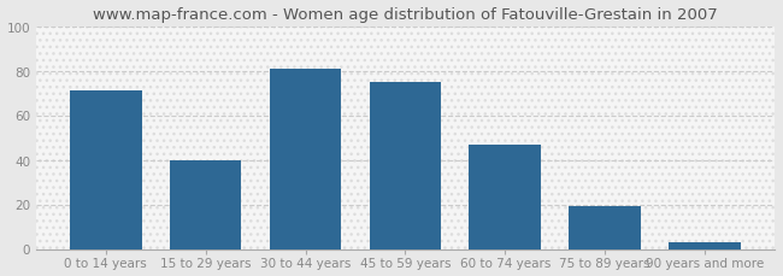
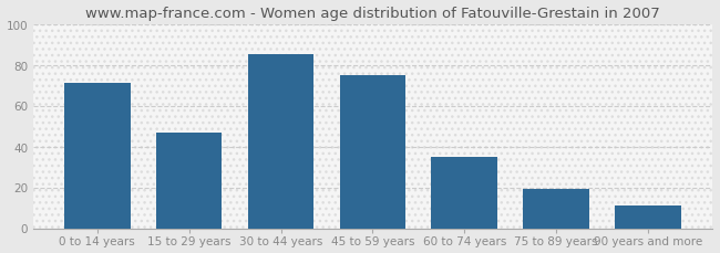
15 to 29 years: 40 -> 47
30 to 44 years: 81 -> 85
60 to 74 years: 47 -> 35
90 years and more: 3 -> 11
